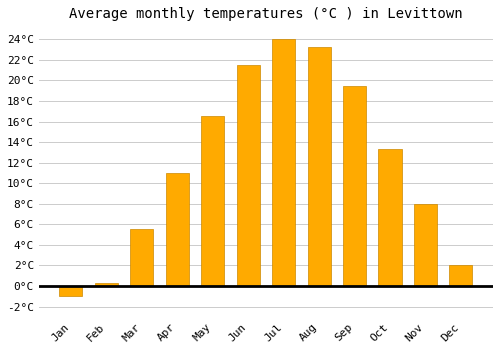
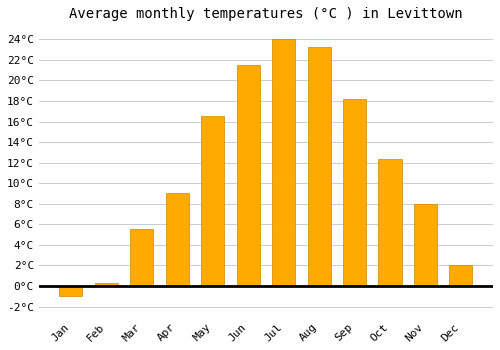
Apr: 11.0°C -> 9.0°C
Sep: 19.5°C -> 18.2°C
Oct: 13.3°C -> 12.4°C
